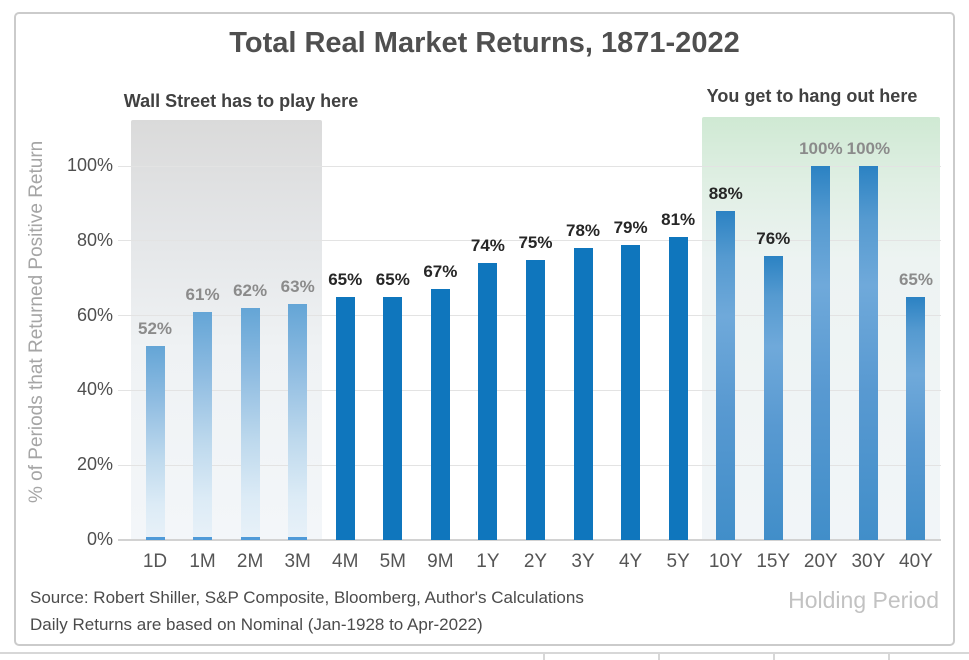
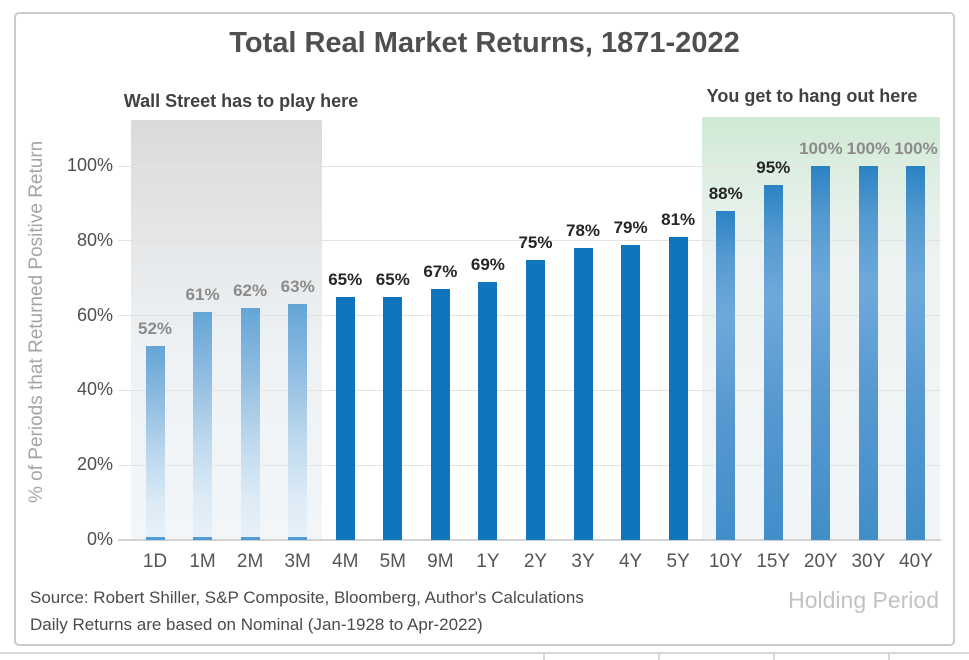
1Y: 74% -> 69%
15Y: 76% -> 95%
40Y: 65% -> 100%
